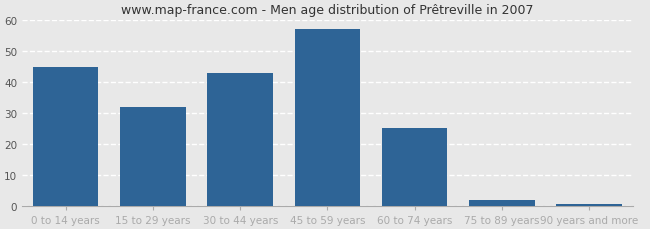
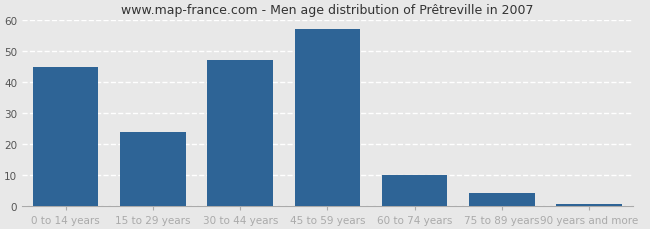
15 to 29 years: 32.0 -> 24.0
30 to 44 years: 43.0 -> 47.0
60 to 74 years: 25.0 -> 10.0
75 to 89 years: 2.0 -> 4.0
